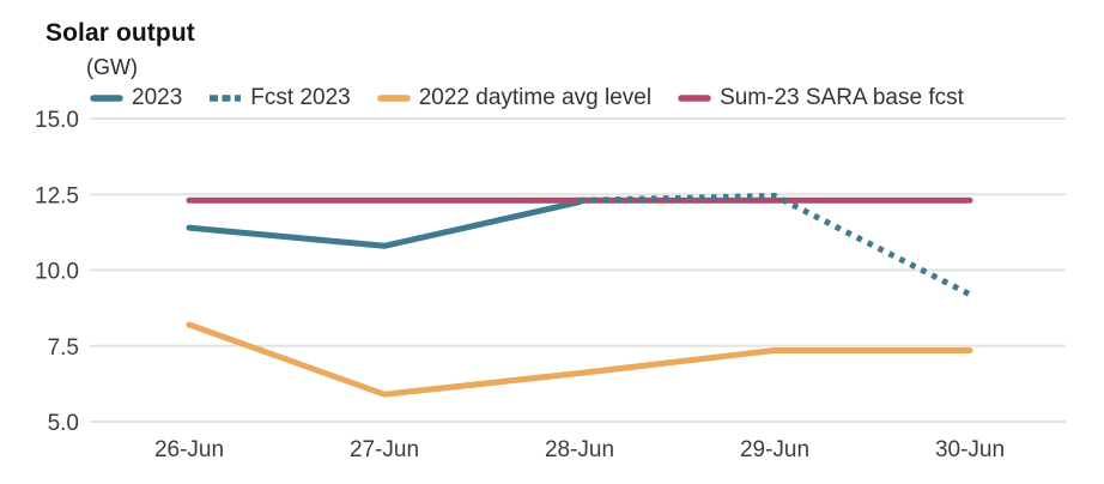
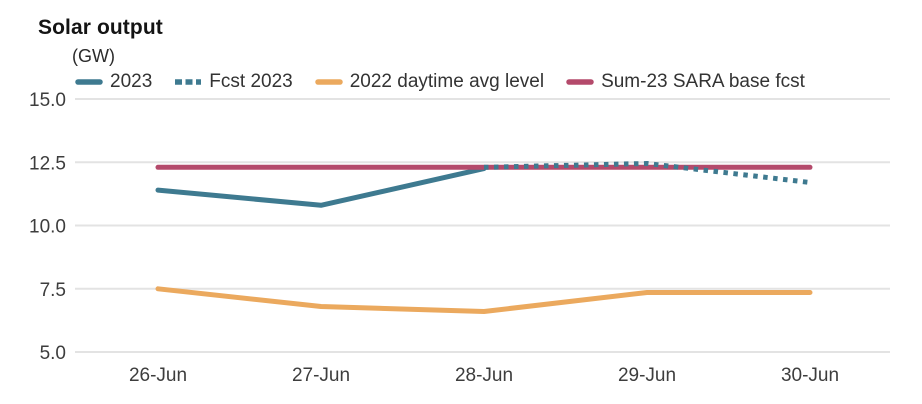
2022 daytime avg level/26-Jun: 8.2 -> 7.5
2022 daytime avg level/27-Jun: 5.9 -> 6.8
Fcst 2023/30-Jun: 9.2 -> 11.7
